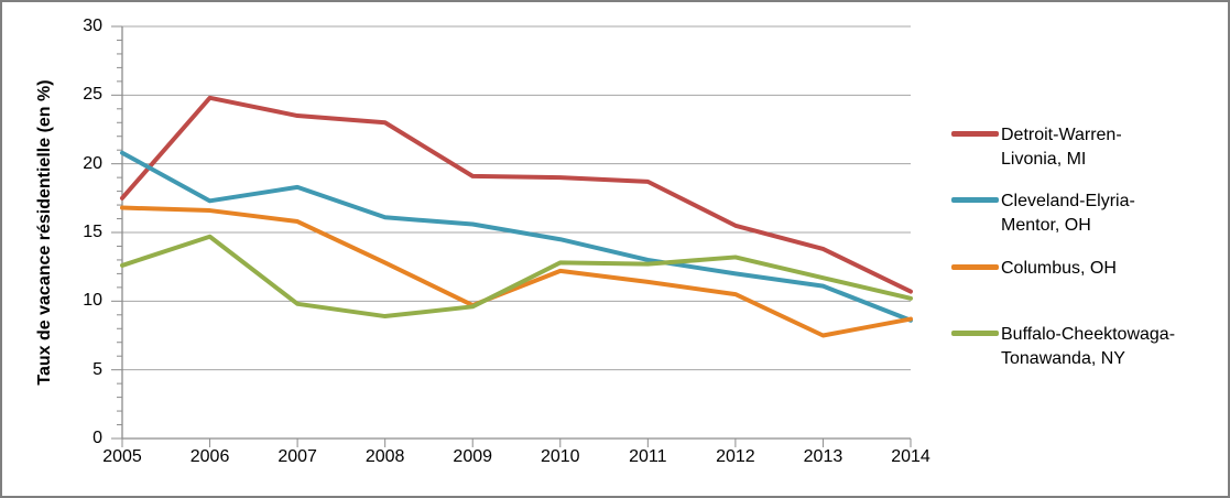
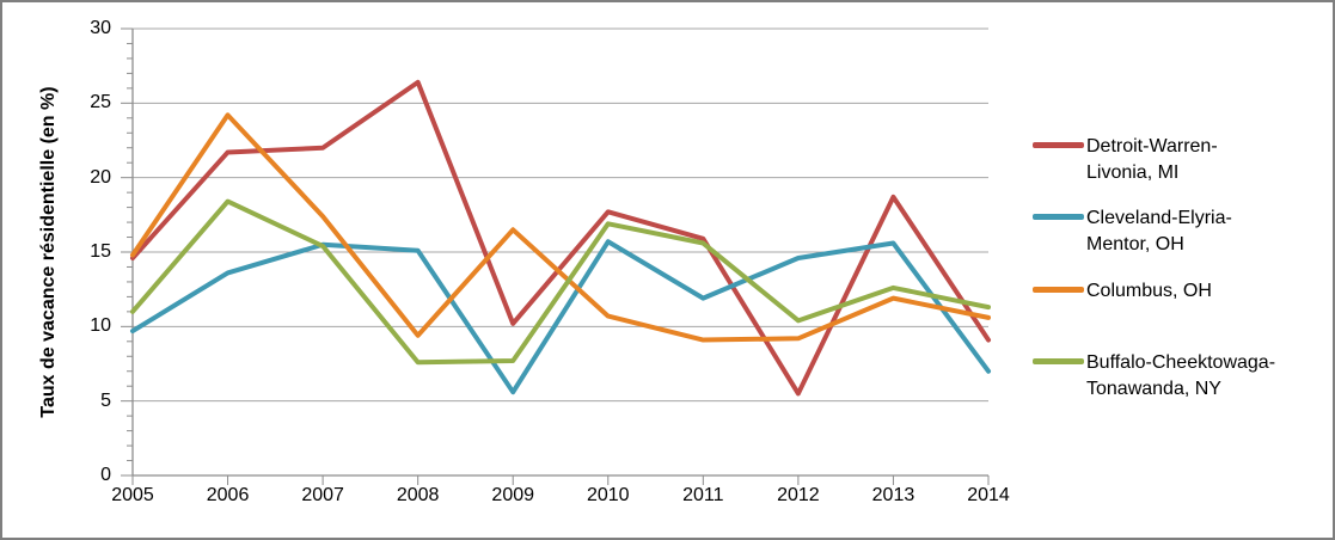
Detroit-Warren-Livonia, MI/2005: 17.5 -> 14.6
Cleveland-Elyria-Mentor, OH/2005: 20.8 -> 9.7
Columbus, OH/2005: 16.8 -> 14.8
Buffalo-Cheektowaga-Tonawanda, NY/2005: 12.6 -> 11.0
Detroit-Warren-Livonia, MI/2006: 24.8 -> 21.7
Cleveland-Elyria-Mentor, OH/2006: 17.3 -> 13.6
Columbus, OH/2006: 16.6 -> 24.2
Buffalo-Cheektowaga-Tonawanda, NY/2006: 14.7 -> 18.4
Detroit-Warren-Livonia, MI/2007: 23.5 -> 22.0
Cleveland-Elyria-Mentor, OH/2007: 18.3 -> 15.5
Columbus, OH/2007: 15.8 -> 17.4
Buffalo-Cheektowaga-Tonawanda, NY/2007: 9.8 -> 15.4
Detroit-Warren-Livonia, MI/2008: 23.0 -> 26.4
Cleveland-Elyria-Mentor, OH/2008: 16.1 -> 15.1
Columbus, OH/2008: 12.8 -> 9.4
Buffalo-Cheektowaga-Tonawanda, NY/2008: 8.9 -> 7.6
Detroit-Warren-Livonia, MI/2009: 19.1 -> 10.2
Cleveland-Elyria-Mentor, OH/2009: 15.6 -> 5.6
Columbus, OH/2009: 9.7 -> 16.5
Buffalo-Cheektowaga-Tonawanda, NY/2009: 9.6 -> 7.7
Detroit-Warren-Livonia, MI/2010: 19.0 -> 17.7
Cleveland-Elyria-Mentor, OH/2010: 14.5 -> 15.7
Columbus, OH/2010: 12.2 -> 10.7
Buffalo-Cheektowaga-Tonawanda, NY/2010: 12.8 -> 16.9
Detroit-Warren-Livonia, MI/2011: 18.7 -> 15.9
Cleveland-Elyria-Mentor, OH/2011: 13.0 -> 11.9
Columbus, OH/2011: 11.4 -> 9.1
Buffalo-Cheektowaga-Tonawanda, NY/2011: 12.7 -> 15.6
Detroit-Warren-Livonia, MI/2012: 15.5 -> 5.5
Cleveland-Elyria-Mentor, OH/2012: 12.0 -> 14.6
Columbus, OH/2012: 10.5 -> 9.2
Buffalo-Cheektowaga-Tonawanda, NY/2012: 13.2 -> 10.4
Detroit-Warren-Livonia, MI/2013: 13.8 -> 18.7
Cleveland-Elyria-Mentor, OH/2013: 11.1 -> 15.6
Columbus, OH/2013: 7.5 -> 11.9
Buffalo-Cheektowaga-Tonawanda, NY/2013: 11.7 -> 12.6
Detroit-Warren-Livonia, MI/2014: 10.7 -> 9.1
Cleveland-Elyria-Mentor, OH/2014: 8.6 -> 7.0
Columbus, OH/2014: 8.7 -> 10.6
Buffalo-Cheektowaga-Tonawanda, NY/2014: 10.2 -> 11.3
